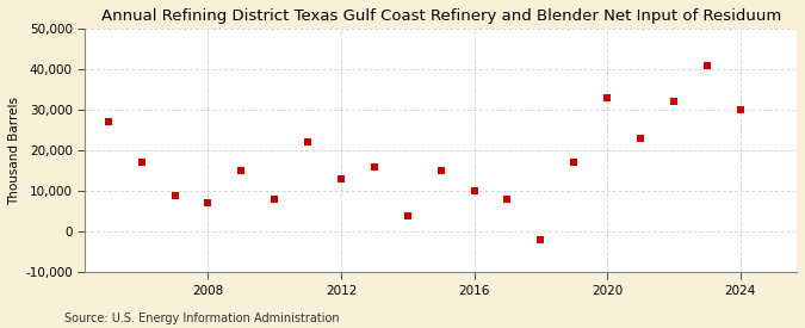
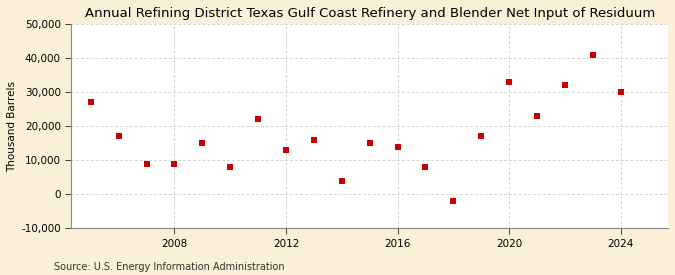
2008: 7,000 -> 9,000
2016: 10,000 -> 14,000
